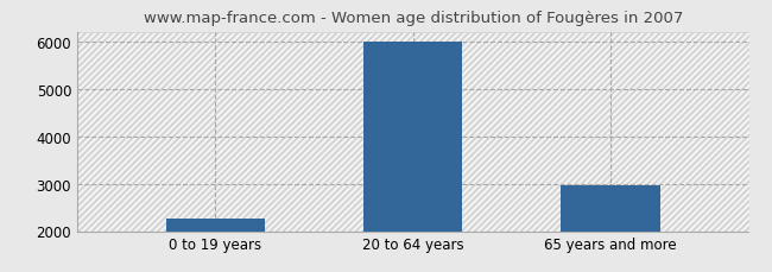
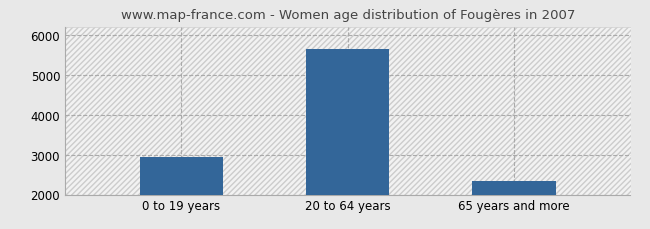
0 to 19 years: 2250 -> 2950
20 to 64 years: 6000 -> 5650
65 years and more: 2980 -> 2350
